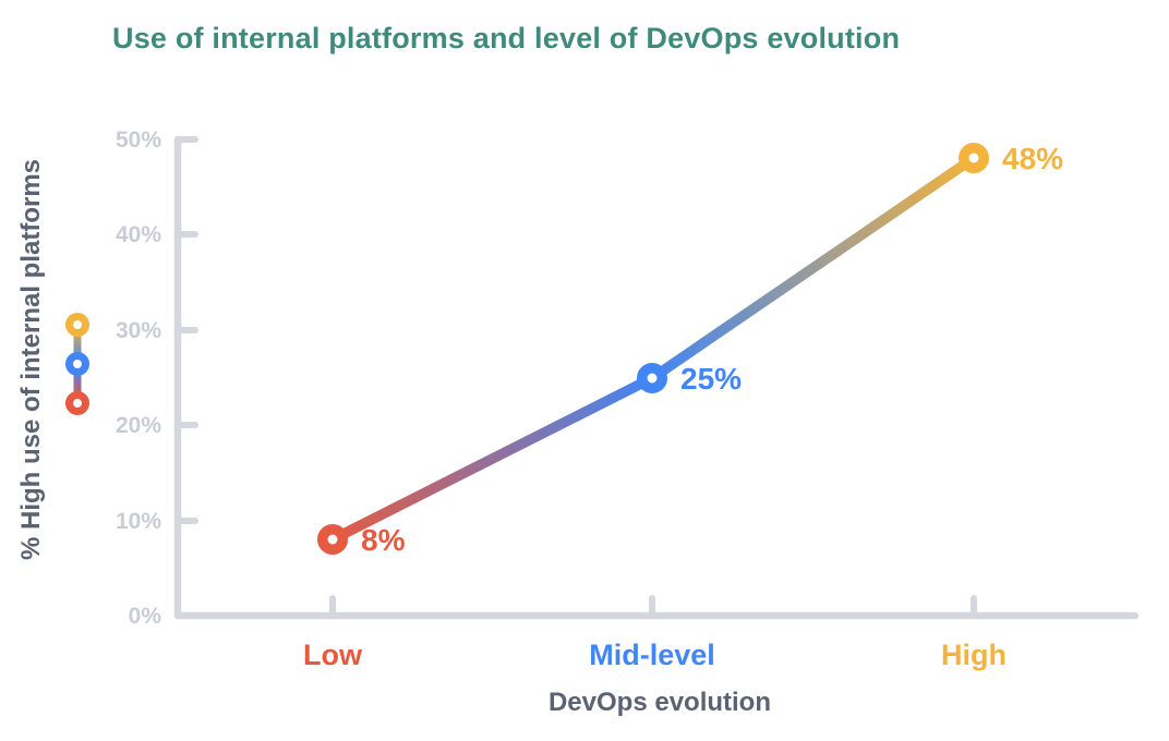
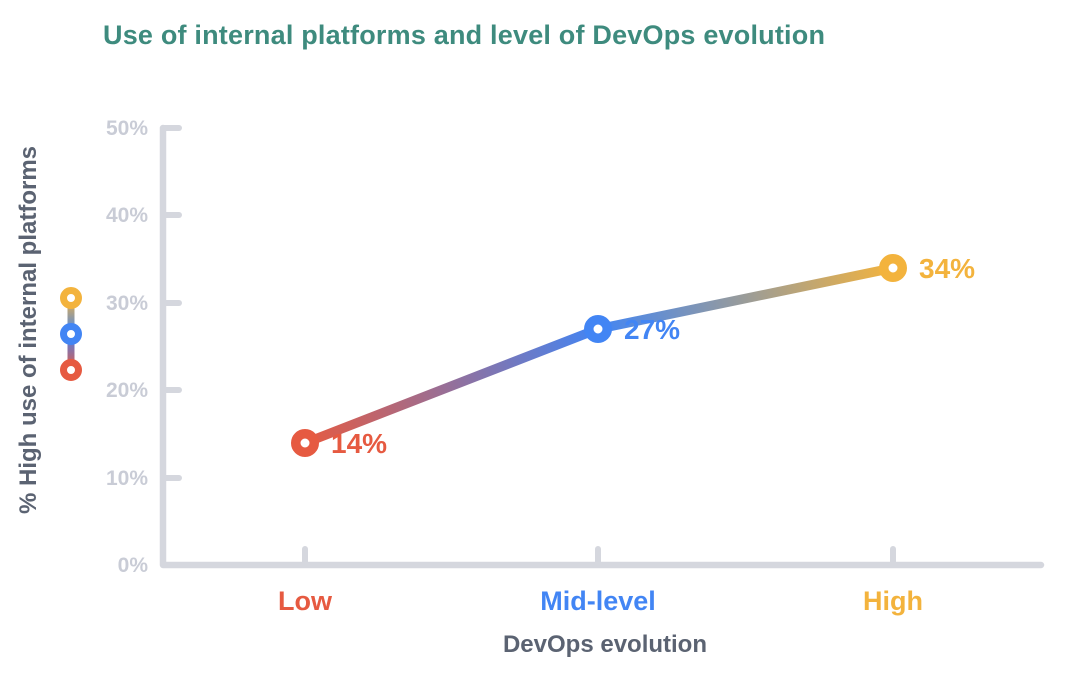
Low: 8% -> 14%
Mid-level: 25% -> 27%
High: 48% -> 34%
